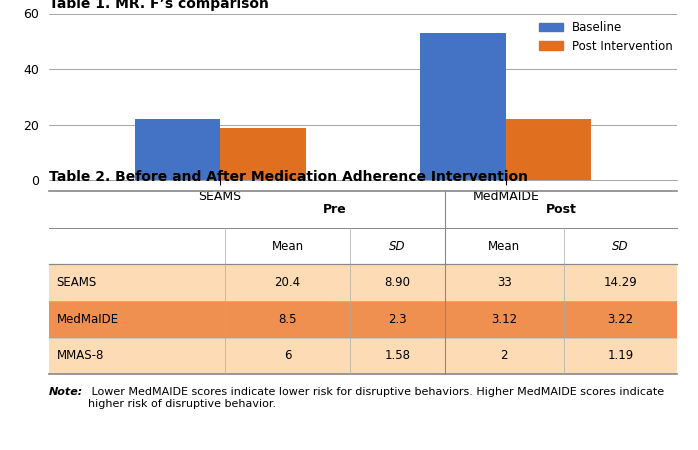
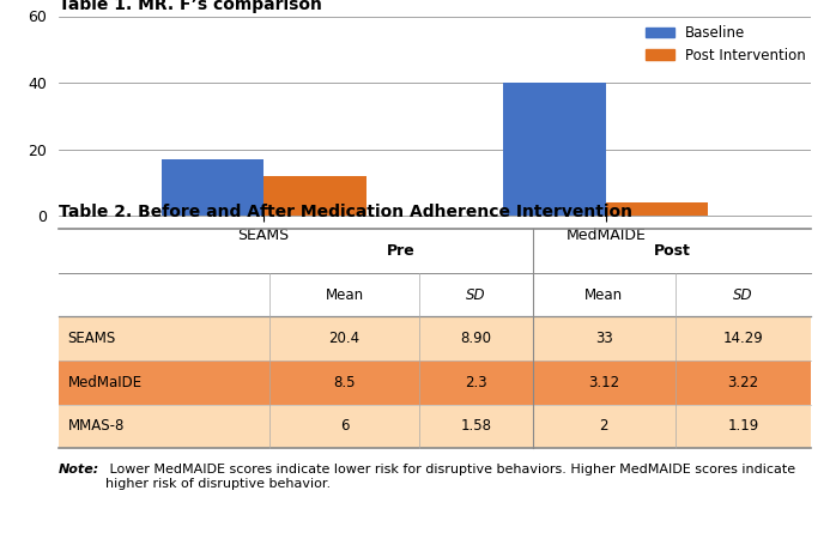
Baseline/SEAMS: 22 -> 17
Post Intervention/SEAMS: 19 -> 12
Baseline/MedMAIDE: 53 -> 40
Post Intervention/MedMAIDE: 22 -> 4
